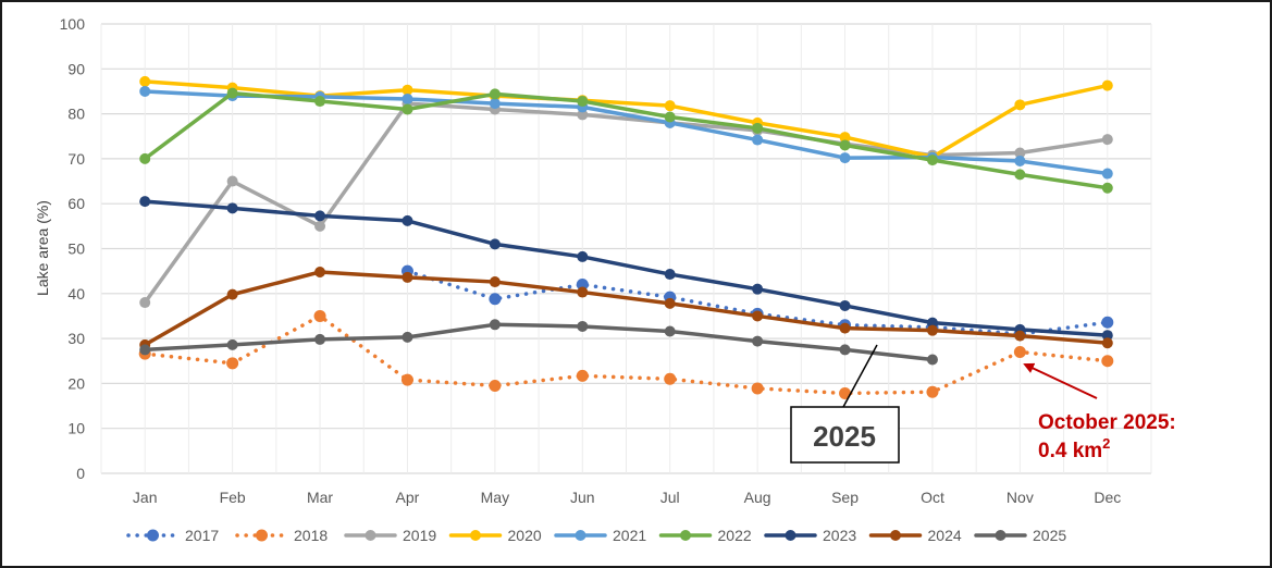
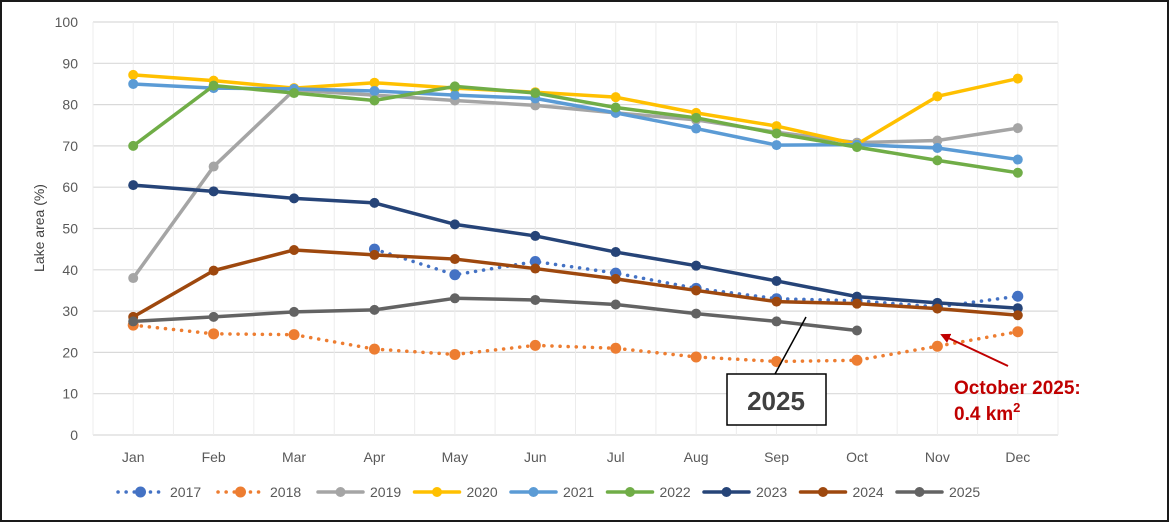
2018/Mar: 35 -> 24
2019/Mar: 55 -> 84
2018/Nov: 27 -> 22
